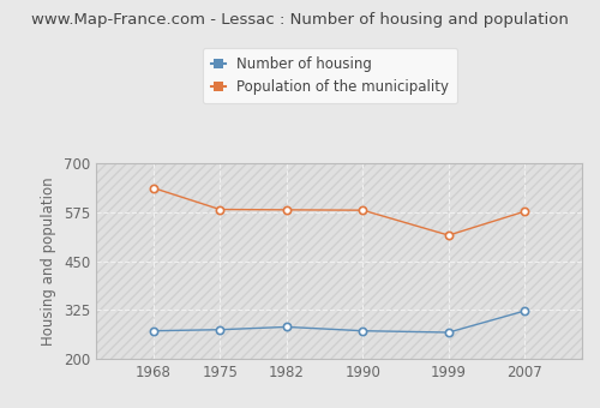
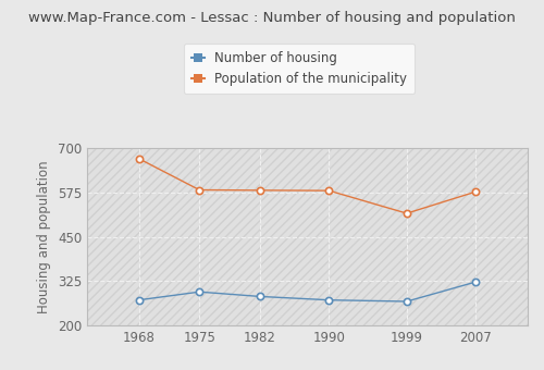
Population of the municipality/1968: 637 -> 670
Number of housing/1975: 275 -> 295
